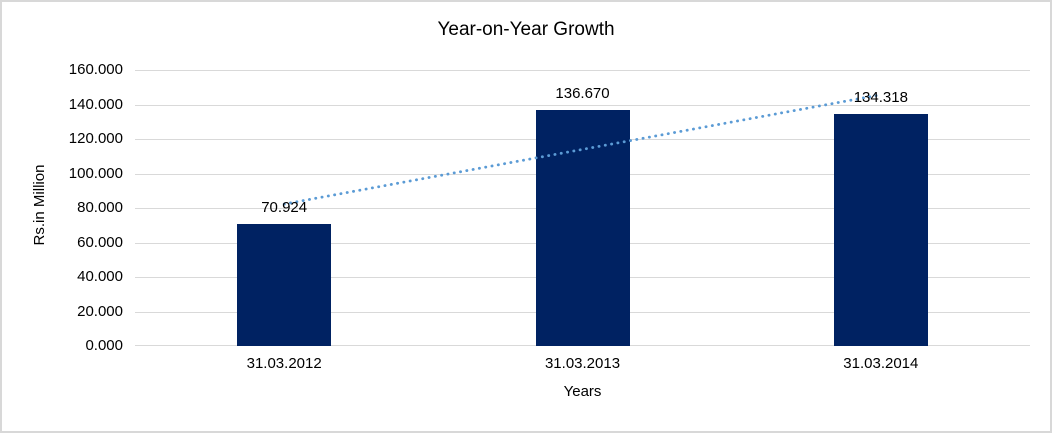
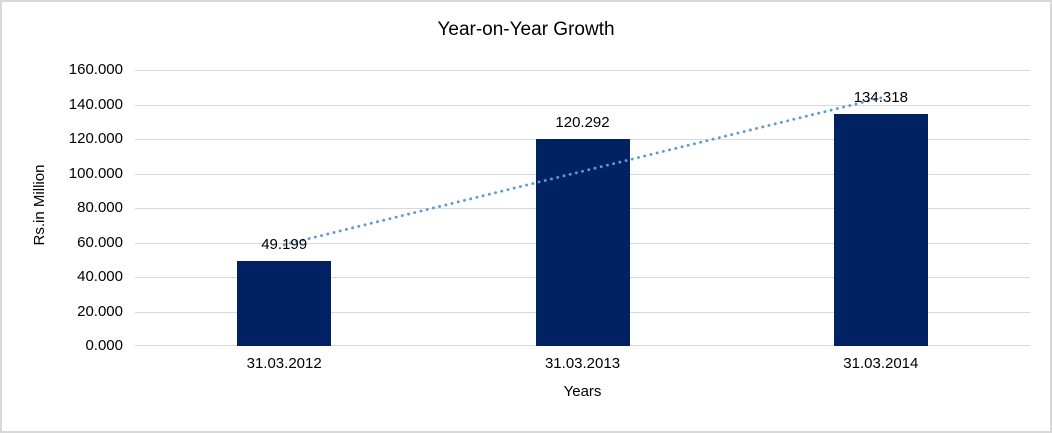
31.03.2012: 70.924 -> 49.199
31.03.2013: 136.670 -> 120.292
